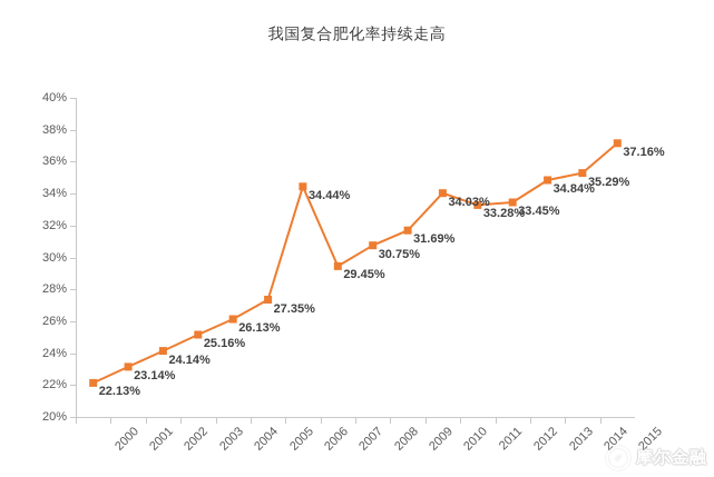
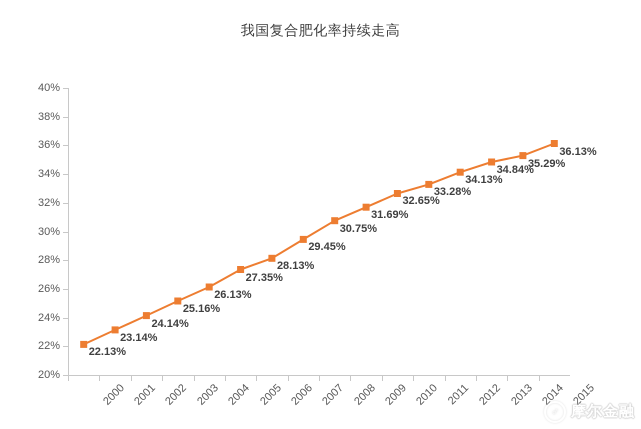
2006: 34.44% -> 28.13%
2010: 34.03% -> 32.65%
2012: 33.45% -> 34.13%
2015: 37.16% -> 36.13%
